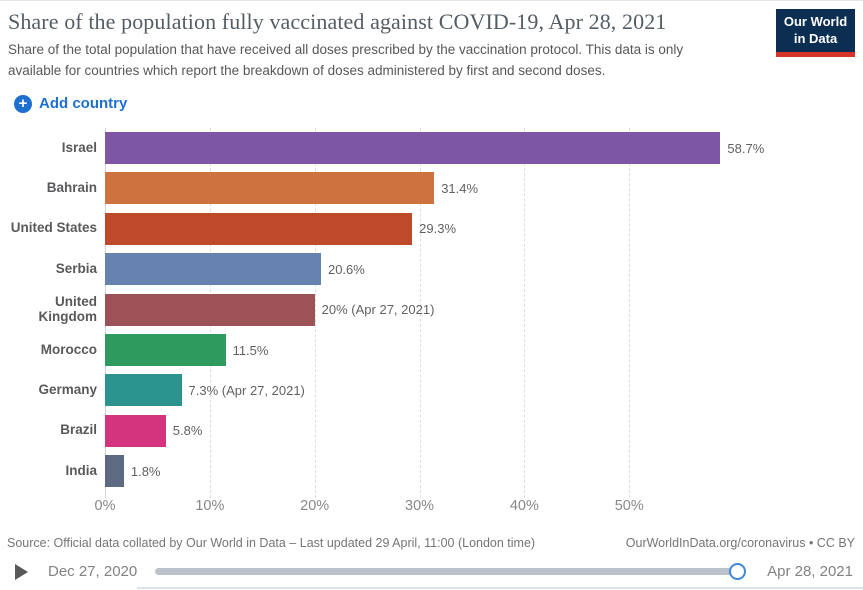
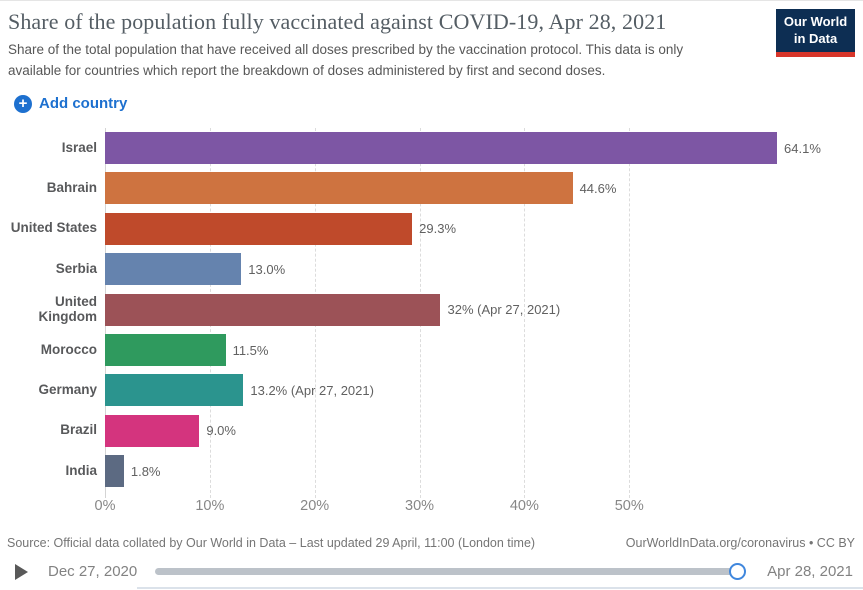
Israel: 58.7% -> 64.1%
Bahrain: 31.4% -> 44.6%
Serbia: 20.6% -> 13.0%
United Kingdom: 20% -> 32%
Germany: 7.3% -> 13.2%
Brazil: 5.8% -> 9.0%
